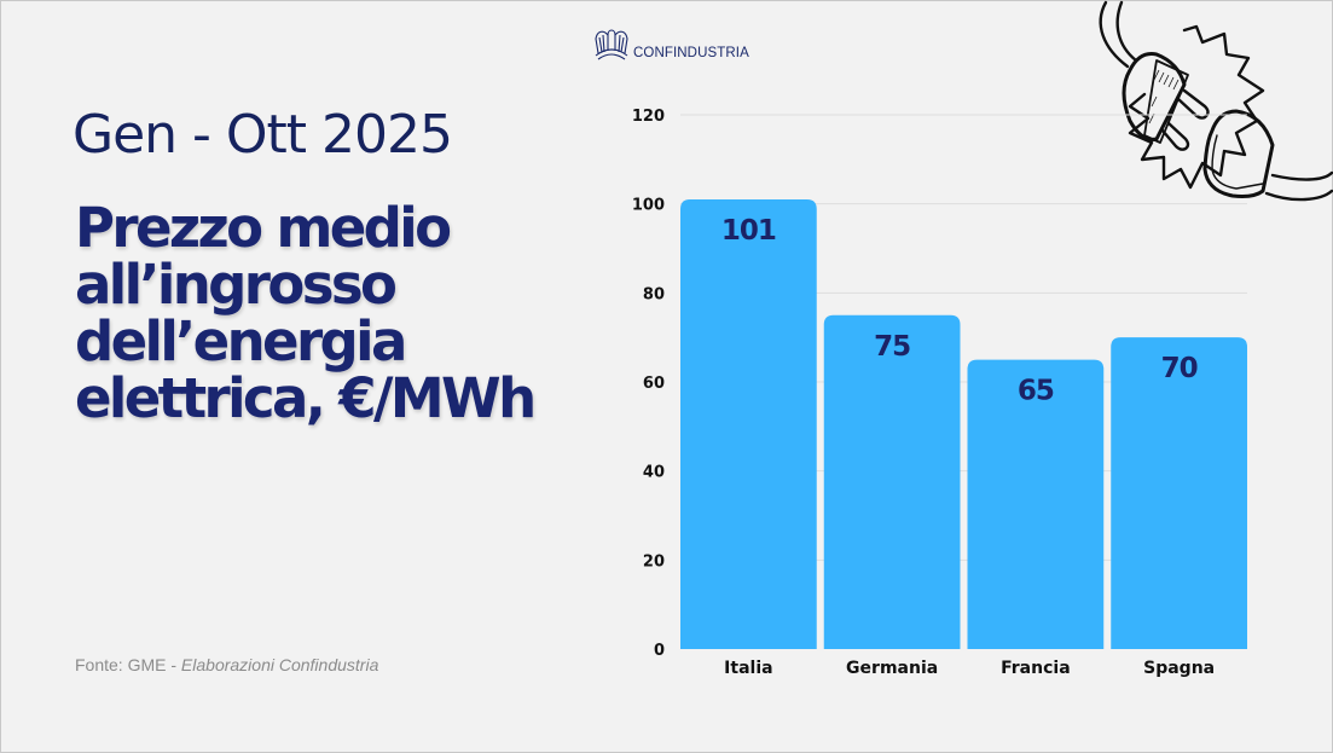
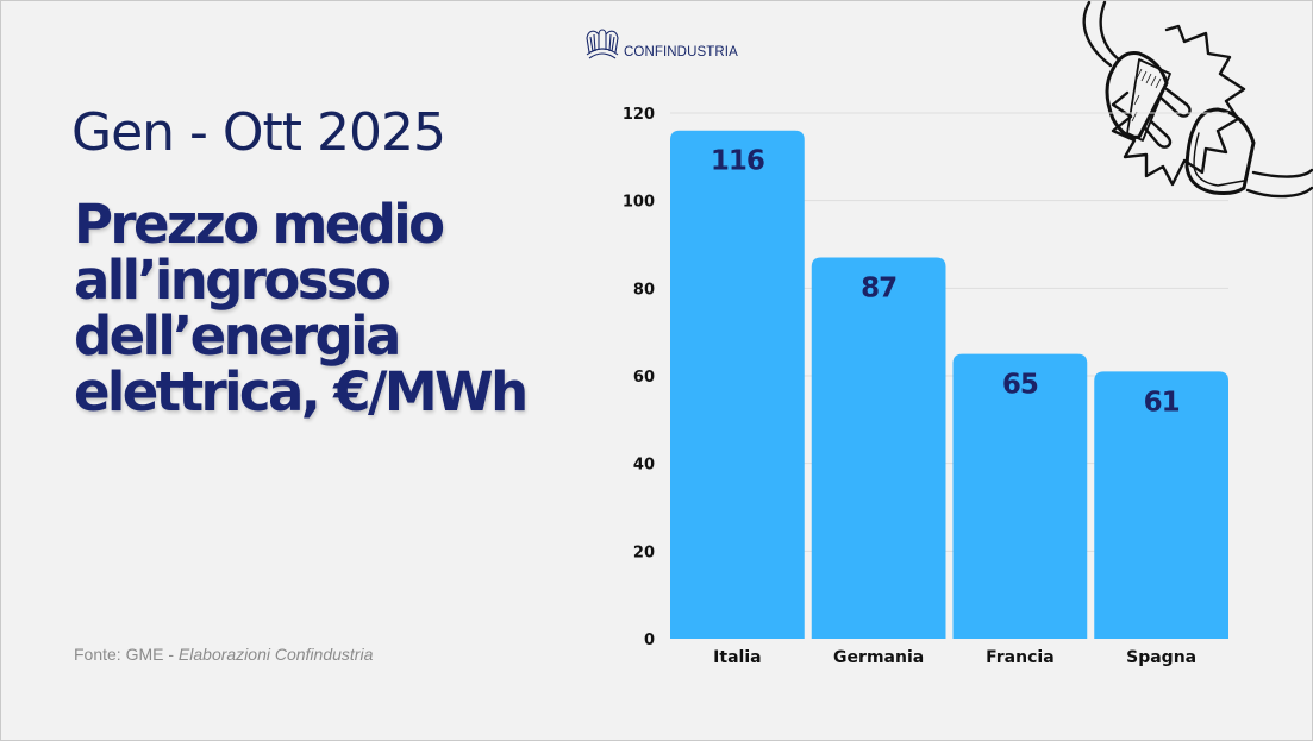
Italia: 101 -> 116
Germania: 75 -> 87
Spagna: 70 -> 61
